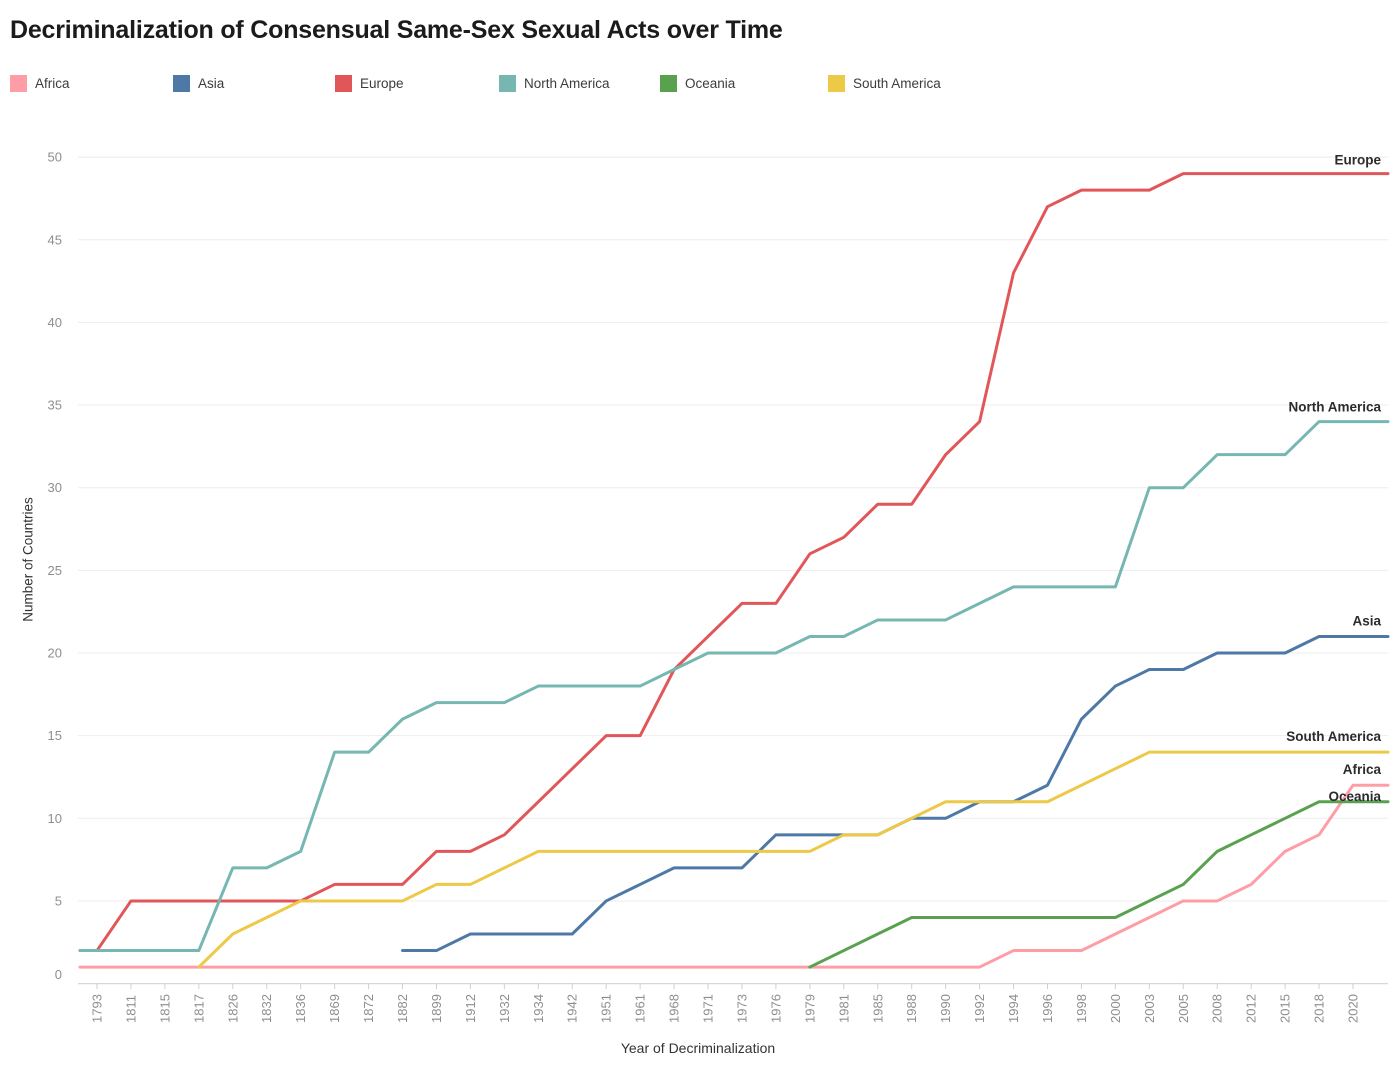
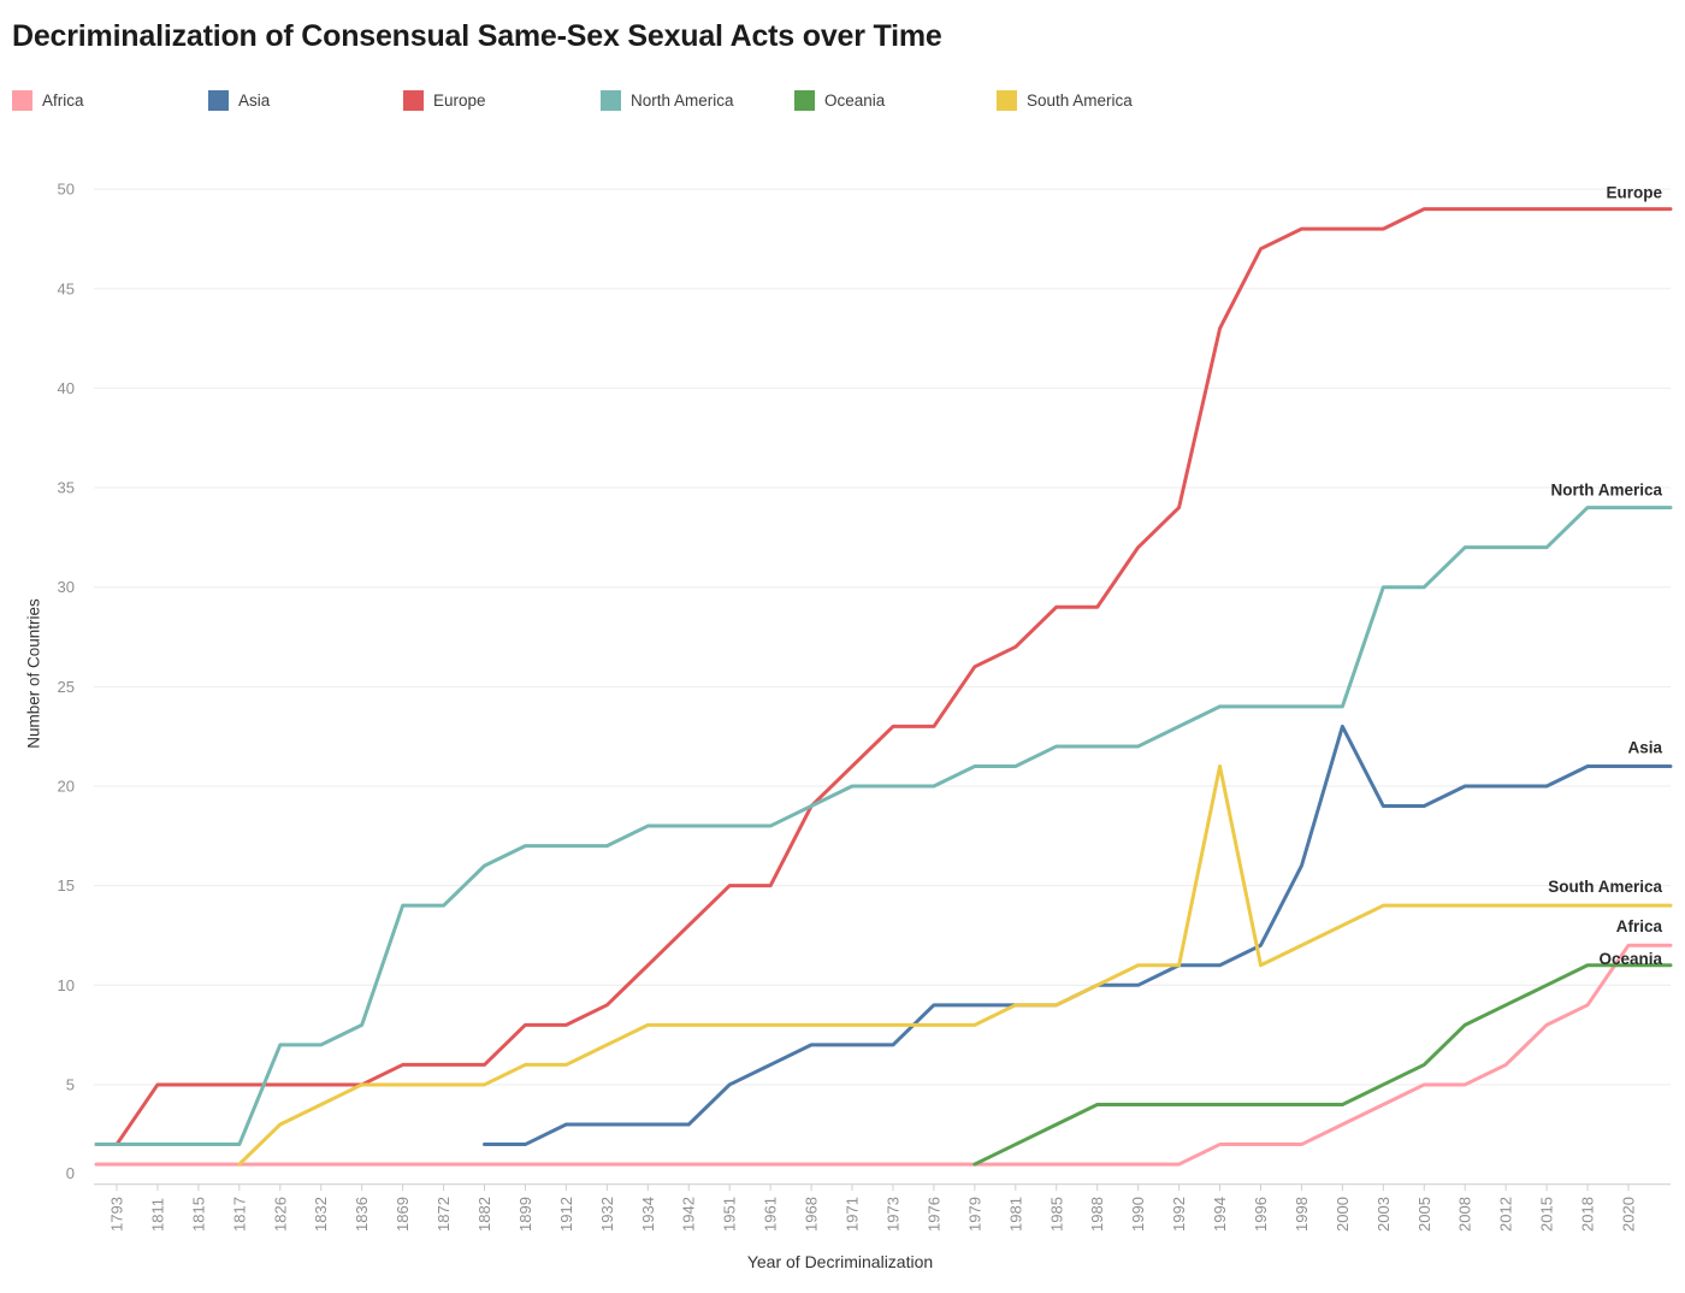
South America/1994: 11 -> 21
Asia/2000: 18 -> 23
